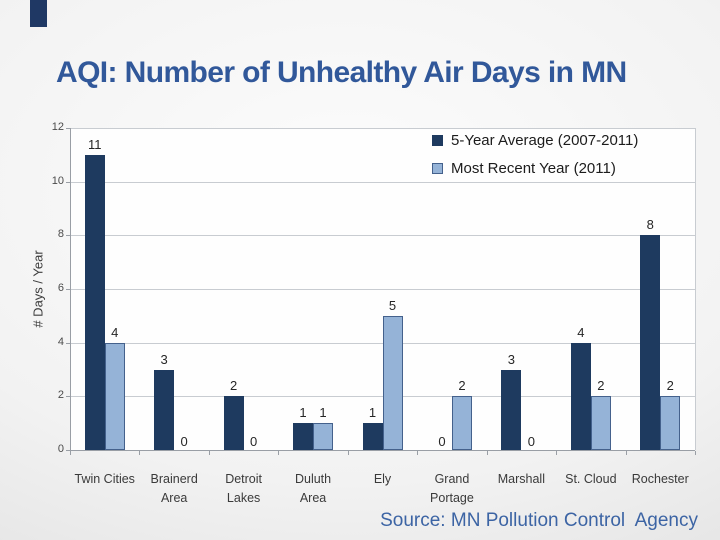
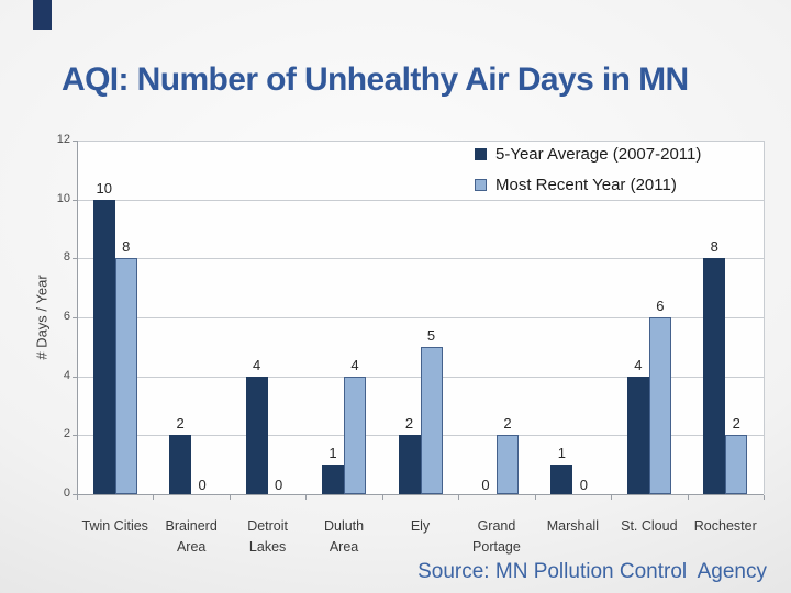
5-Year Average (2007-2011)/Twin Cities: 11 -> 10
Most Recent Year (2011)/Twin Cities: 4 -> 8
5-Year Average (2007-2011)/Brainerd Area: 3 -> 2
5-Year Average (2007-2011)/Detroit Lakes: 2 -> 4
Most Recent Year (2011)/Duluth Area: 1 -> 4
5-Year Average (2007-2011)/Ely: 1 -> 2
5-Year Average (2007-2011)/Marshall: 3 -> 1
Most Recent Year (2011)/St. Cloud: 2 -> 6
